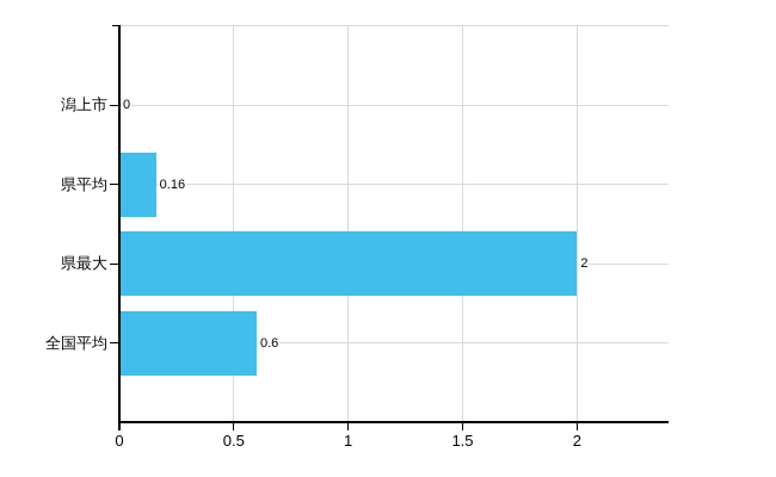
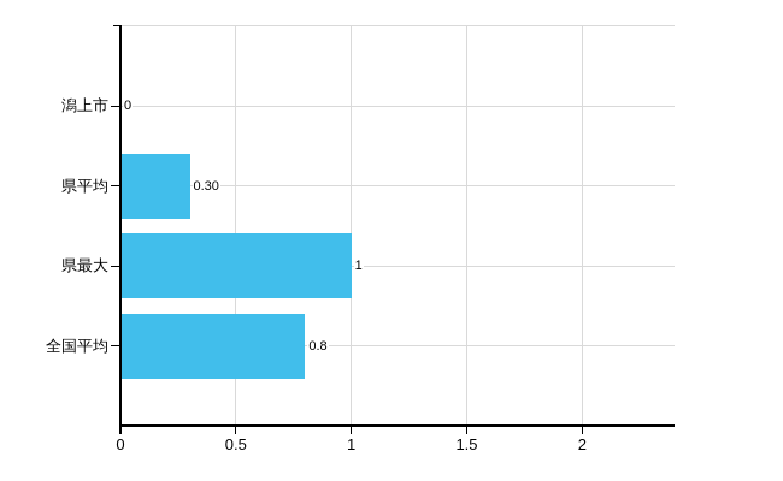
県平均: 0.16 -> 0.30
県最大: 2 -> 1
全国平均: 0.6 -> 0.8
